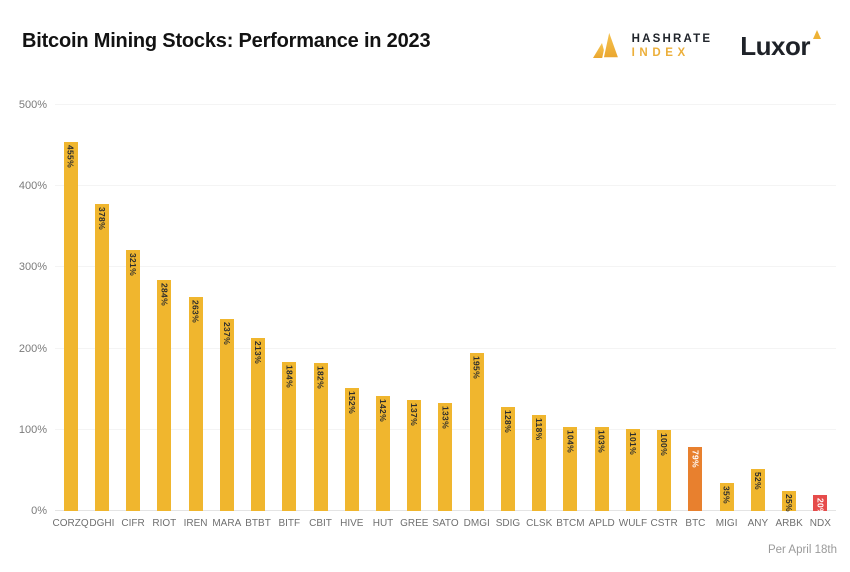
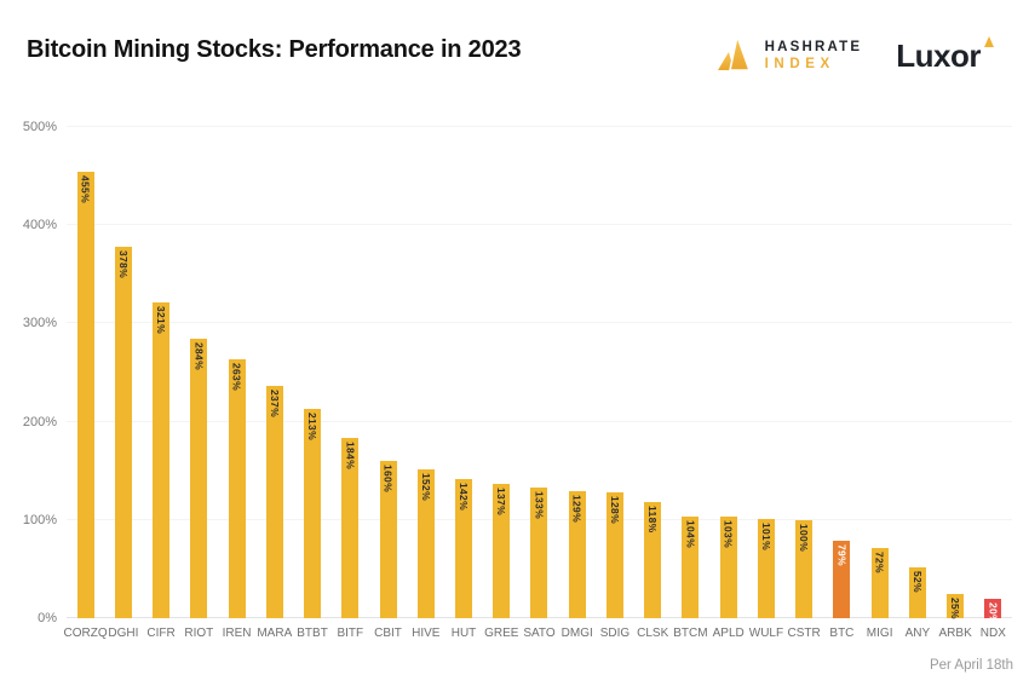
CBIT: 182% -> 160%
DMGI: 195% -> 129%
MIGI: 35% -> 72%
